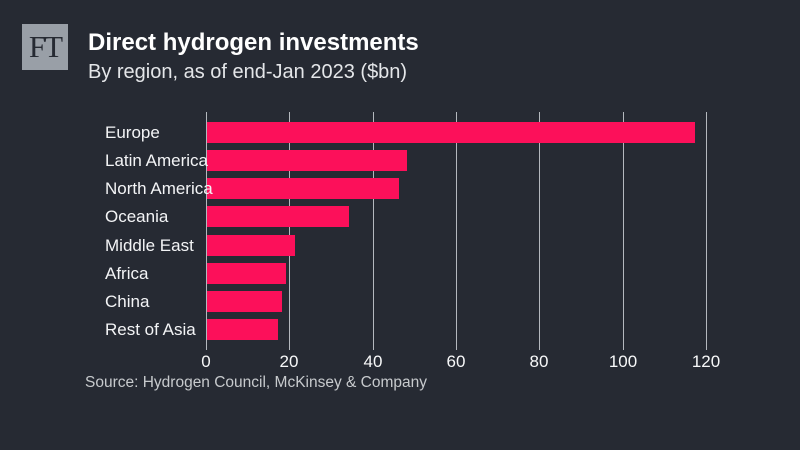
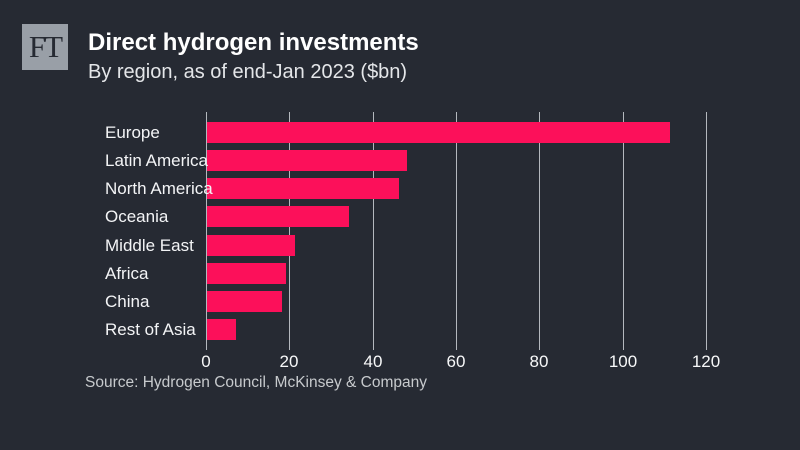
Europe: 117 -> 111
Rest of Asia: 17 -> 7
